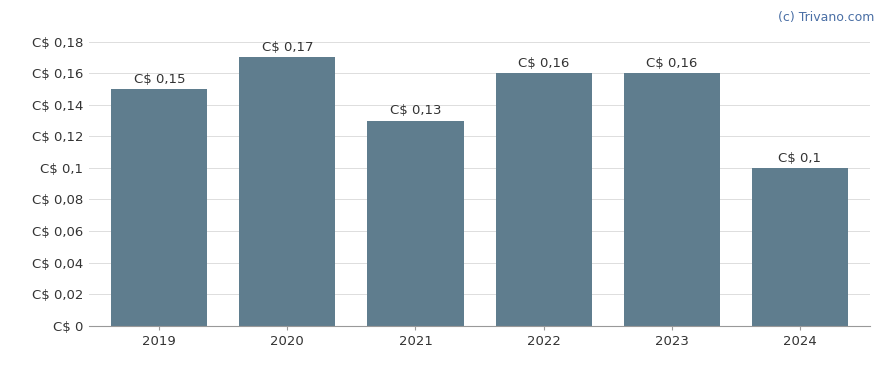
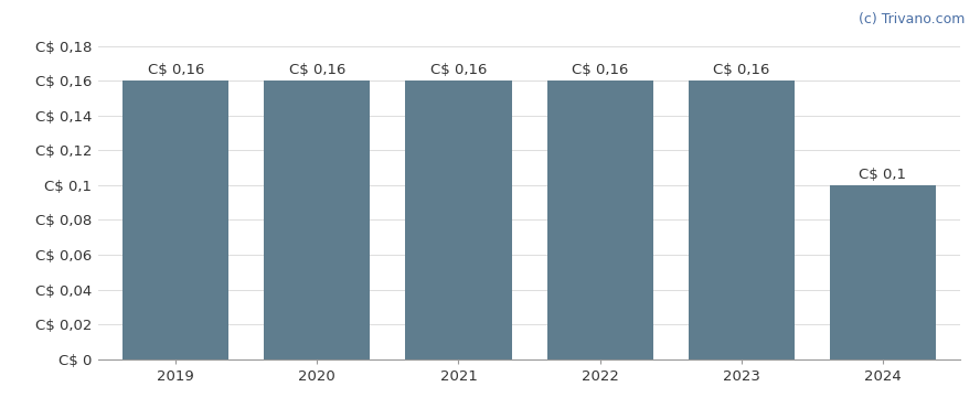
2019: 0,15 -> 0,16
2020: 0,17 -> 0,16
2021: 0,13 -> 0,16
